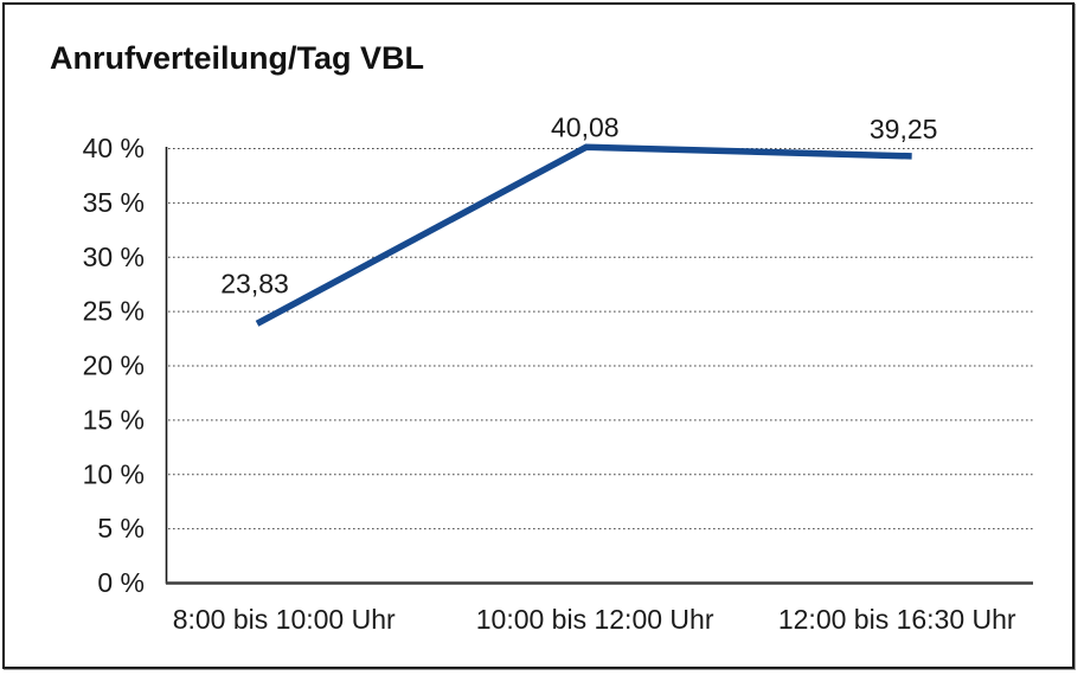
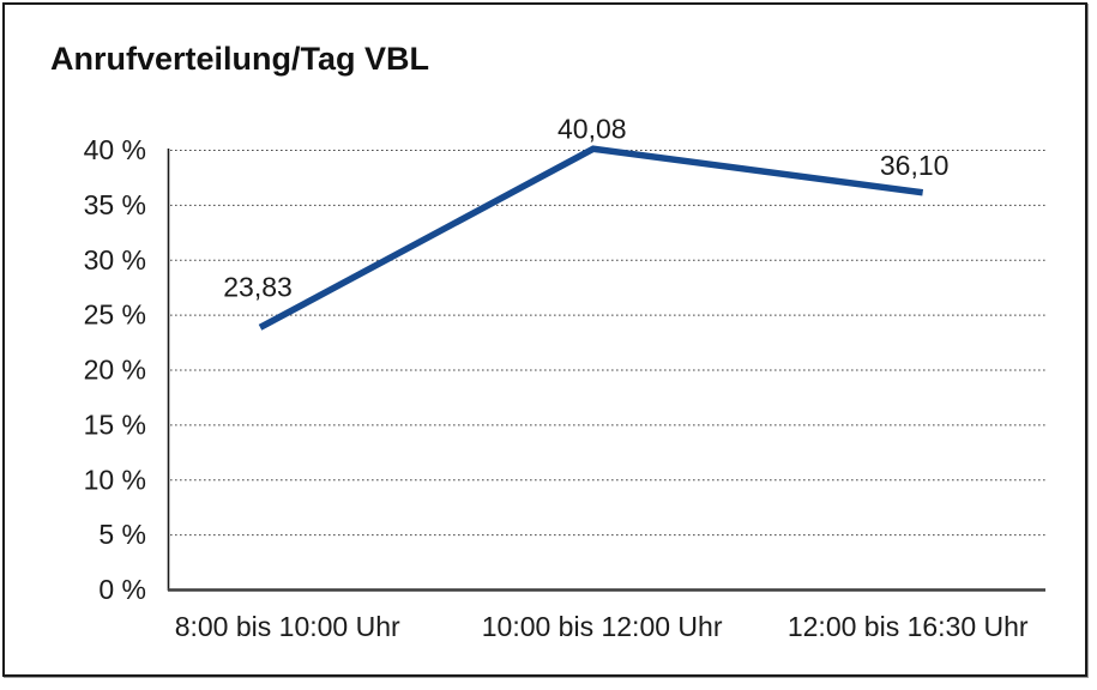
12:00 bis 16:30 Uhr: 39,25 -> 36,10
